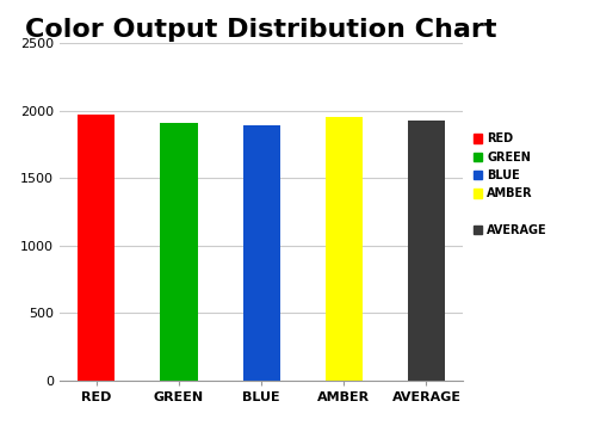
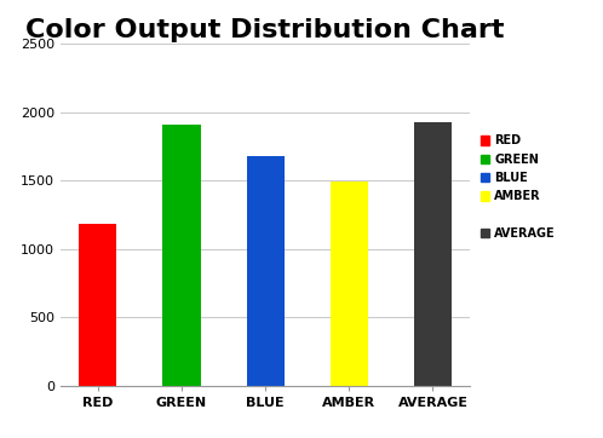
RED: 1970 -> 1180
BLUE: 1900 -> 1680
AMBER: 1960 -> 1490
